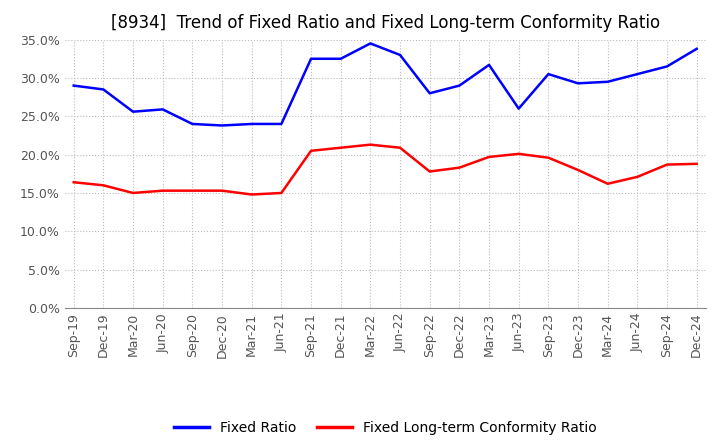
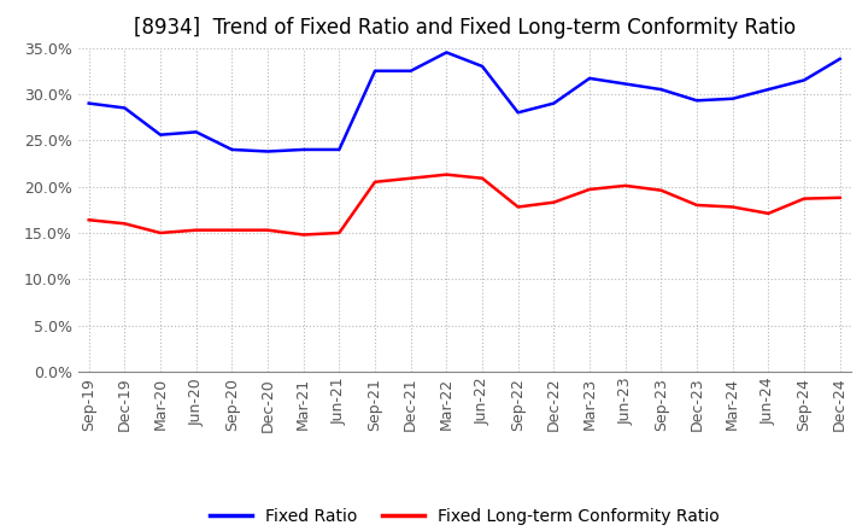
Fixed Ratio/Jun-23: 26.0% -> 31.1%
Fixed Long-term Conformity Ratio/Mar-24: 16.2% -> 17.8%
